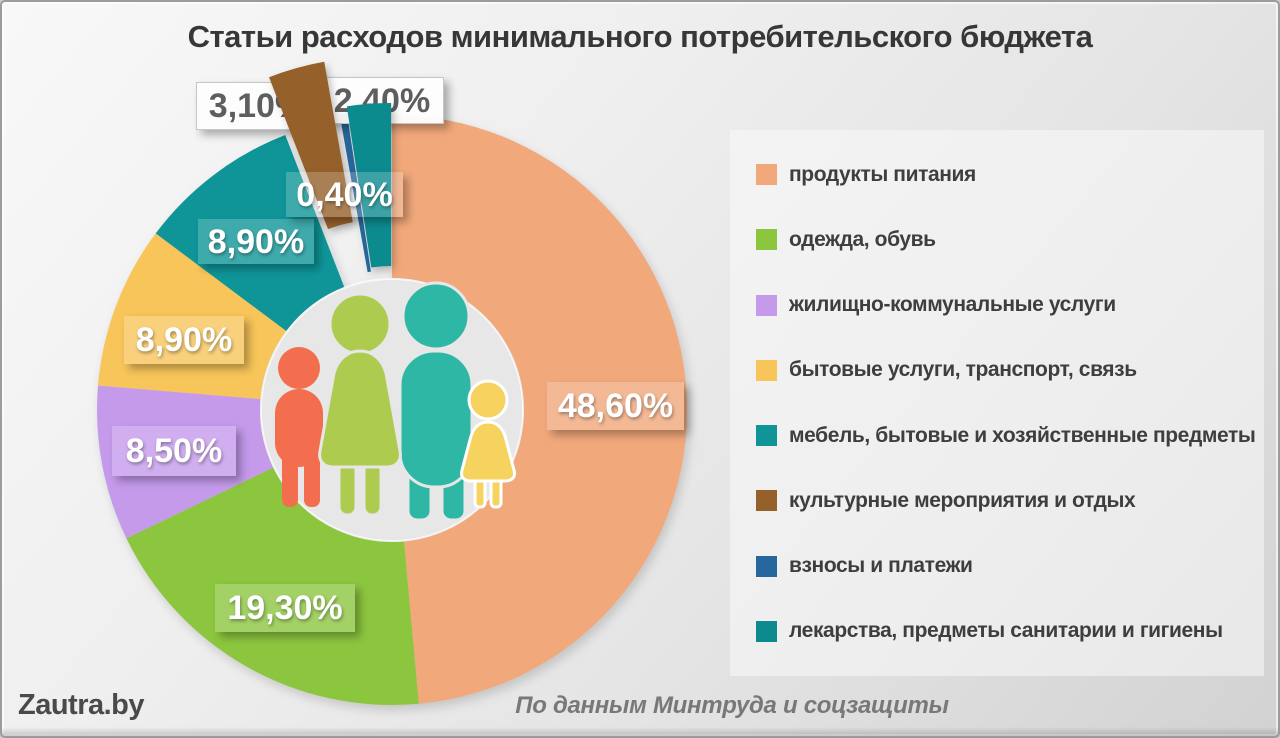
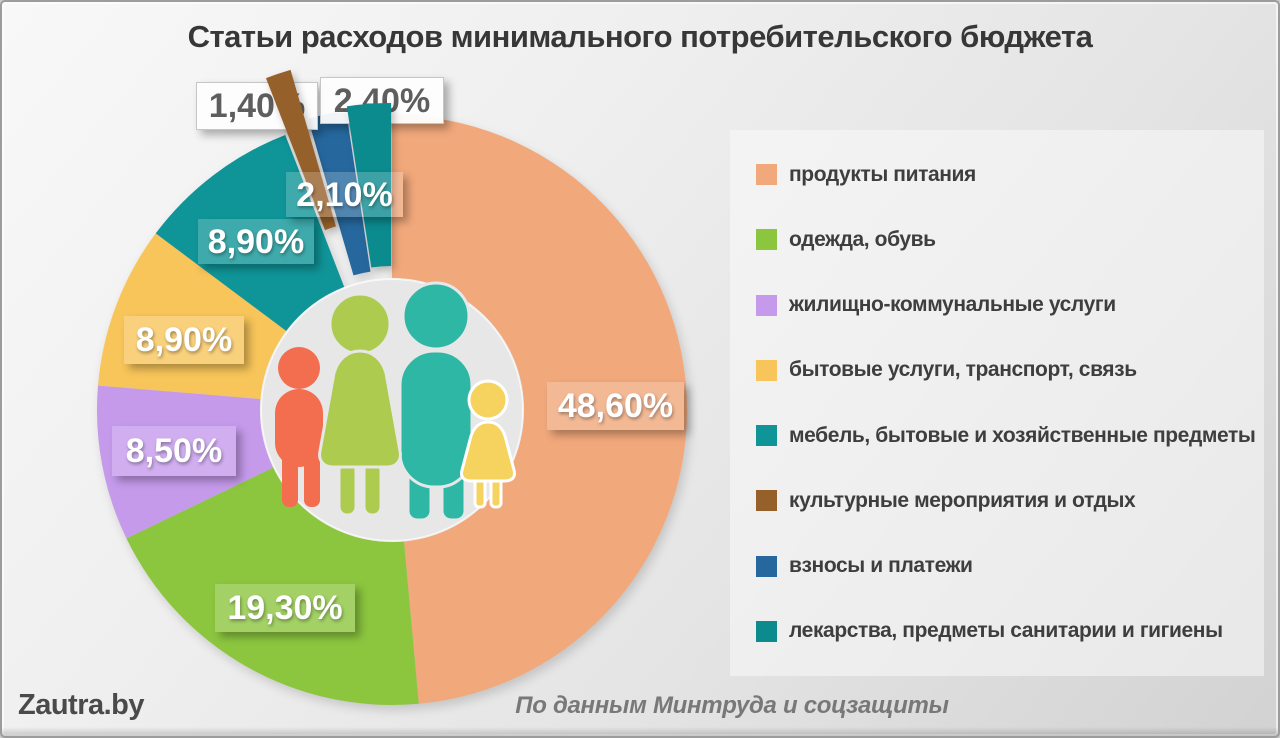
культурные мероприятия и отдых: 3,10% -> 1,40%
взносы и платежи: 0,40% -> 2,10%
